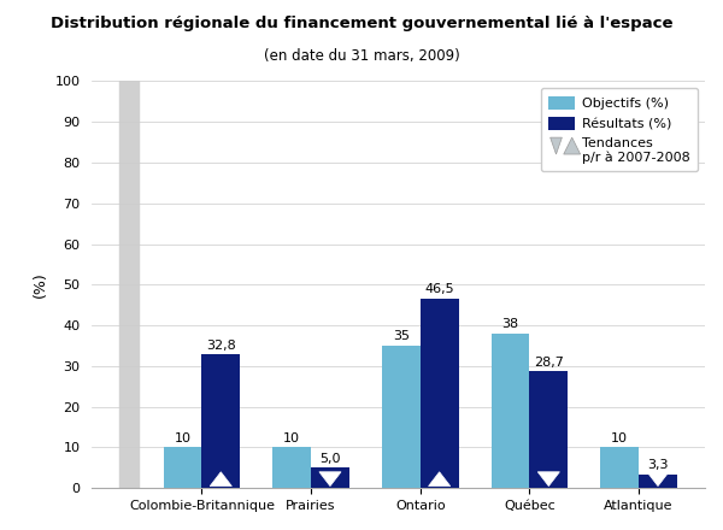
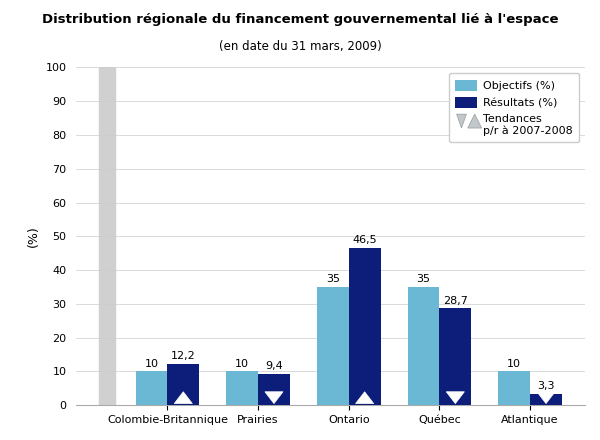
Résultats (%)/Colombie-Britannique: 32,8 -> 12,2
Résultats (%)/Prairies: 5,0 -> 9,4
Objectifs (%)/Québec: 38 -> 35
